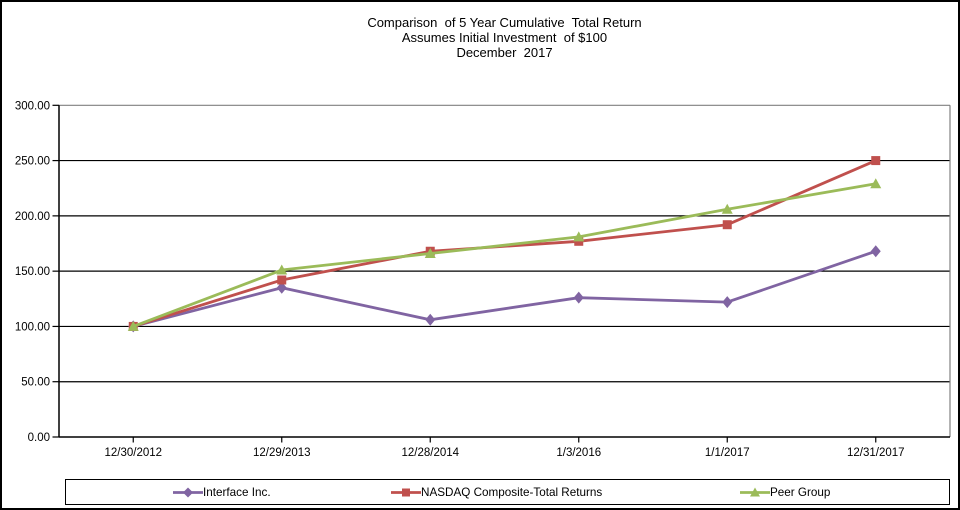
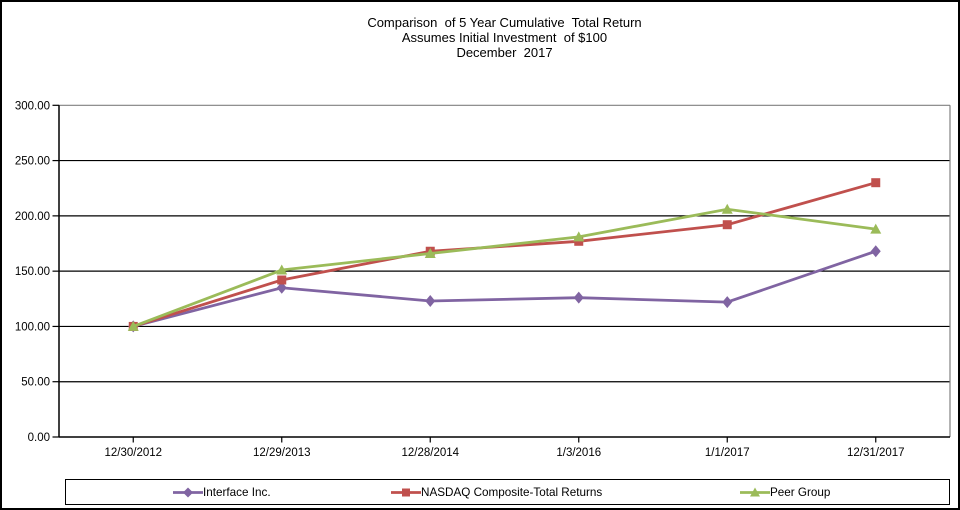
Interface Inc./12/28/2014: 106 -> 123
NASDAQ Composite-Total Returns/12/31/2017: 250 -> 230
Peer Group/12/31/2017: 229 -> 188
